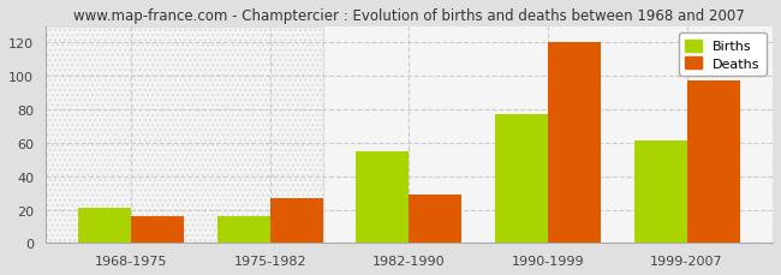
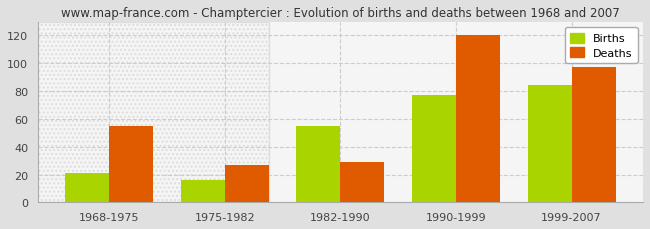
Deaths/1968-1975: 16 -> 55
Births/1999-2007: 61 -> 84
